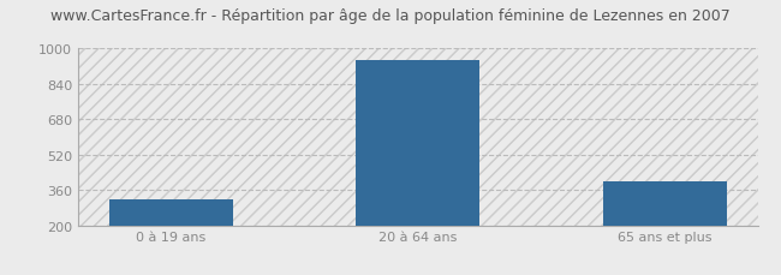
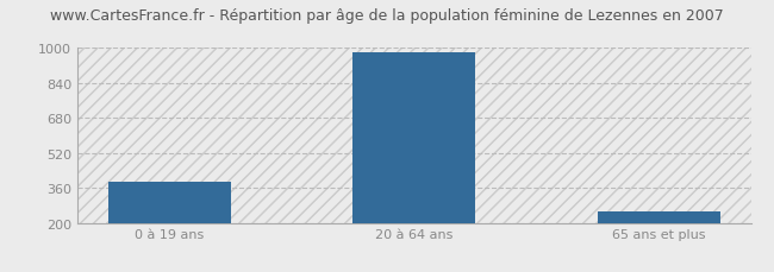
0 à 19 ans: 320 -> 390
20 à 64 ans: 950 -> 980
65 ans et plus: 400 -> 250
